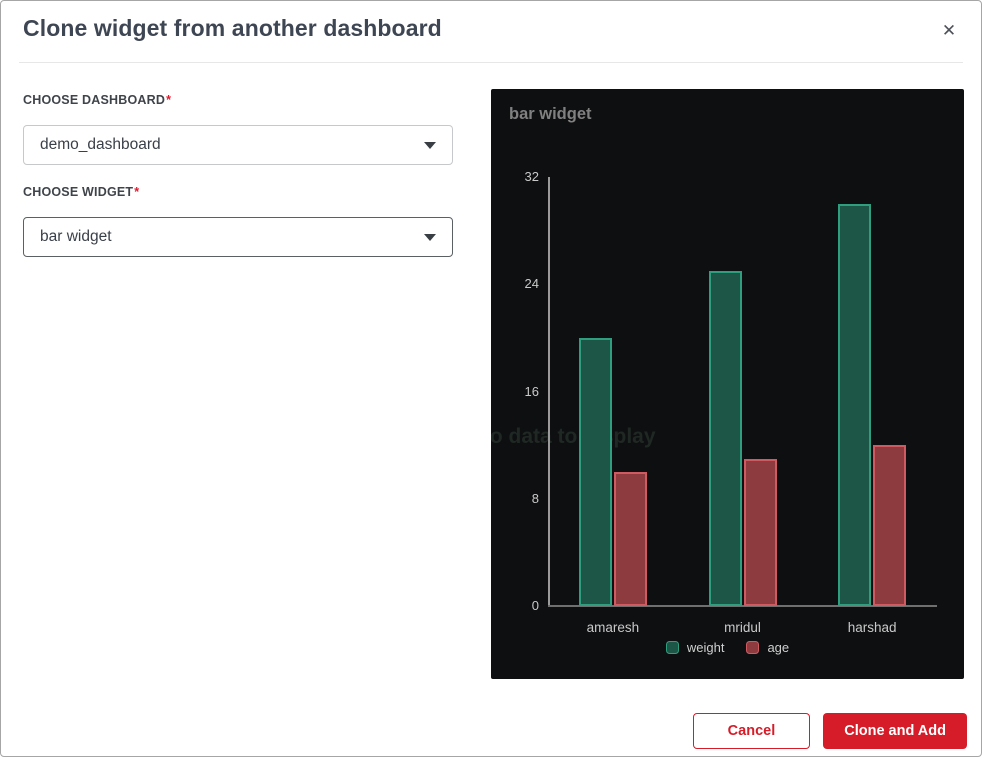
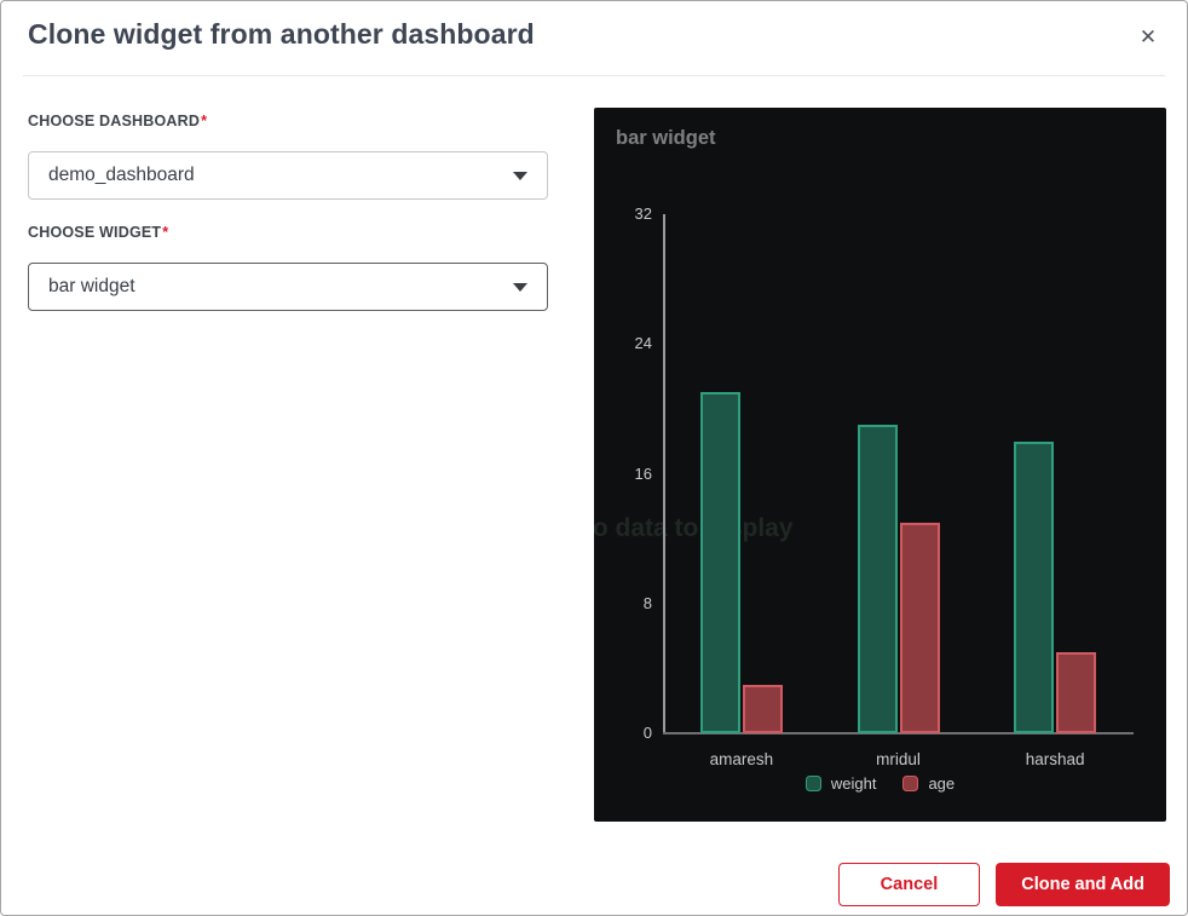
weight/amaresh: 20 -> 21
age/amaresh: 10 -> 3
weight/mridul: 25 -> 19
age/mridul: 11 -> 13
weight/harshad: 30 -> 18
age/harshad: 12 -> 5
